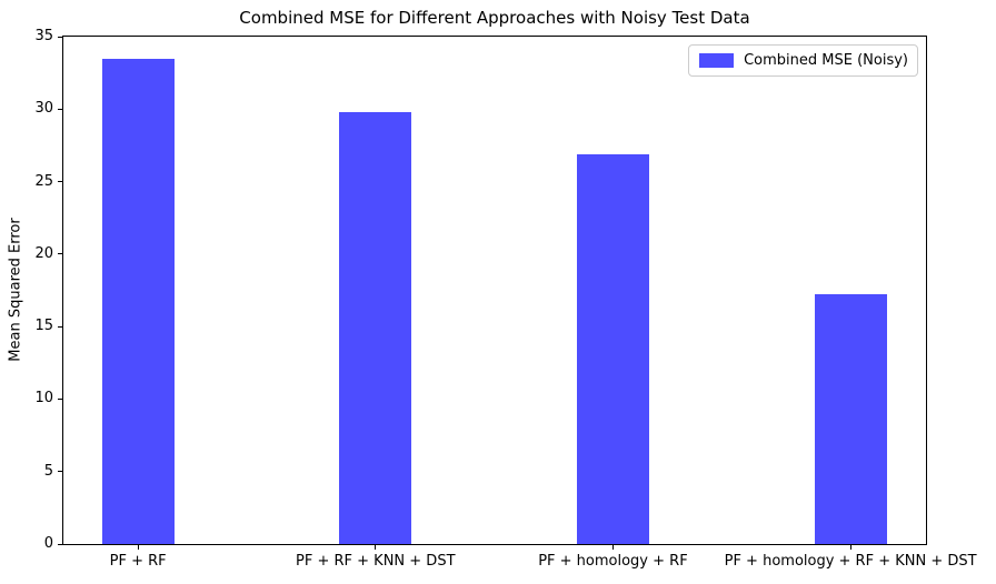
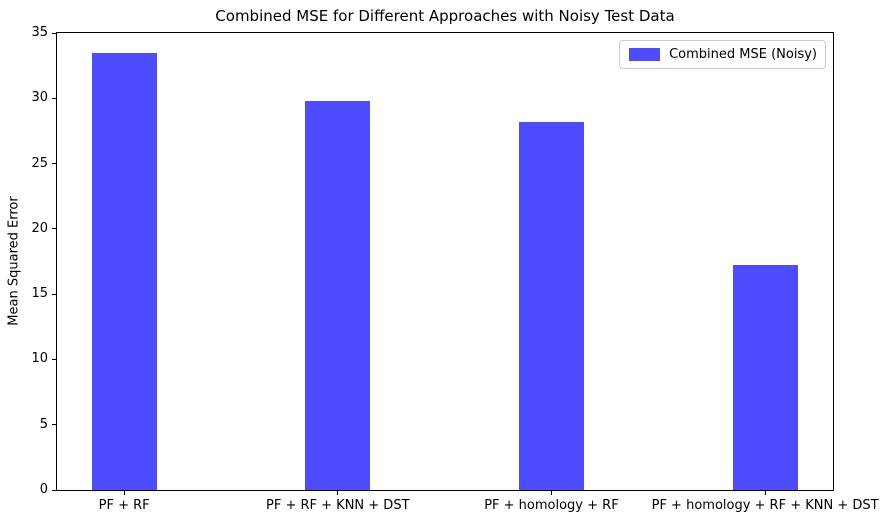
PF + homology + RF: 26.9 -> 28.2
